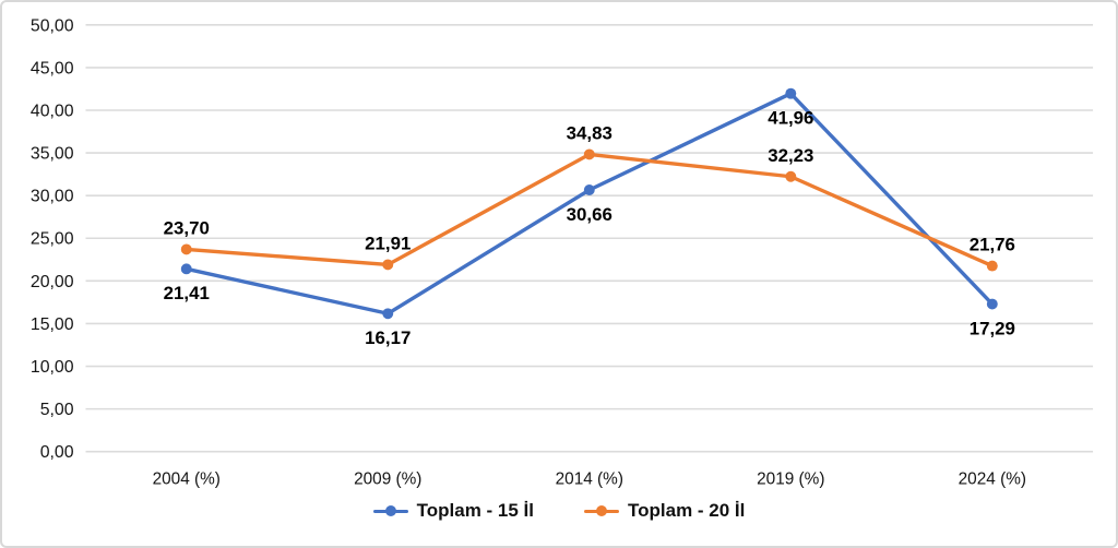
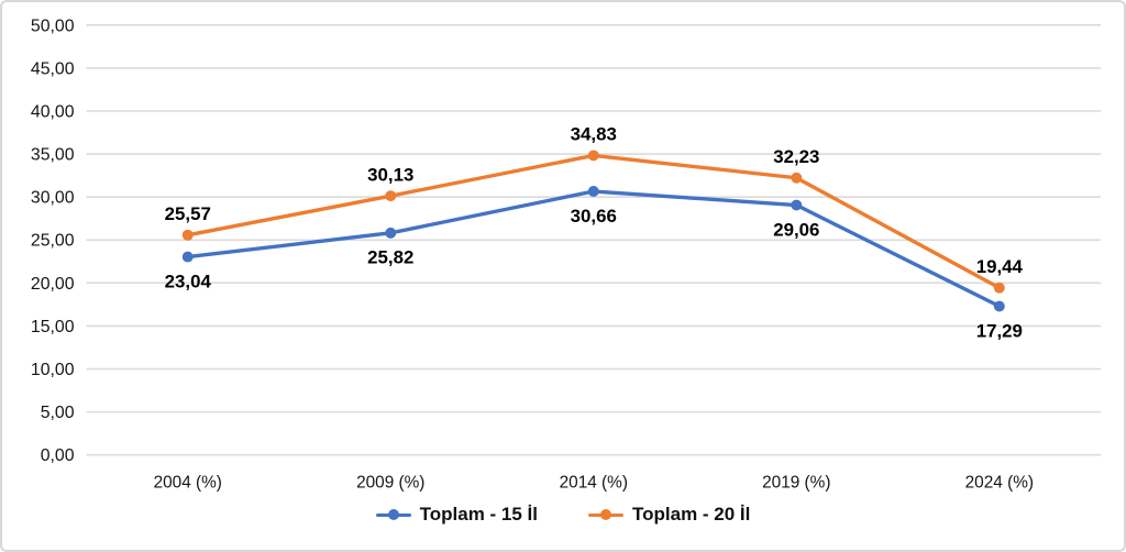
Toplam - 15 İl/2004 (%): 21,41 -> 23,04
Toplam - 20 İl/2004 (%): 23,70 -> 25,57
Toplam - 15 İl/2009 (%): 16,17 -> 25,82
Toplam - 20 İl/2009 (%): 21,91 -> 30,13
Toplam - 15 İl/2019 (%): 41,96 -> 29,06
Toplam - 20 İl/2024 (%): 21,76 -> 19,44
